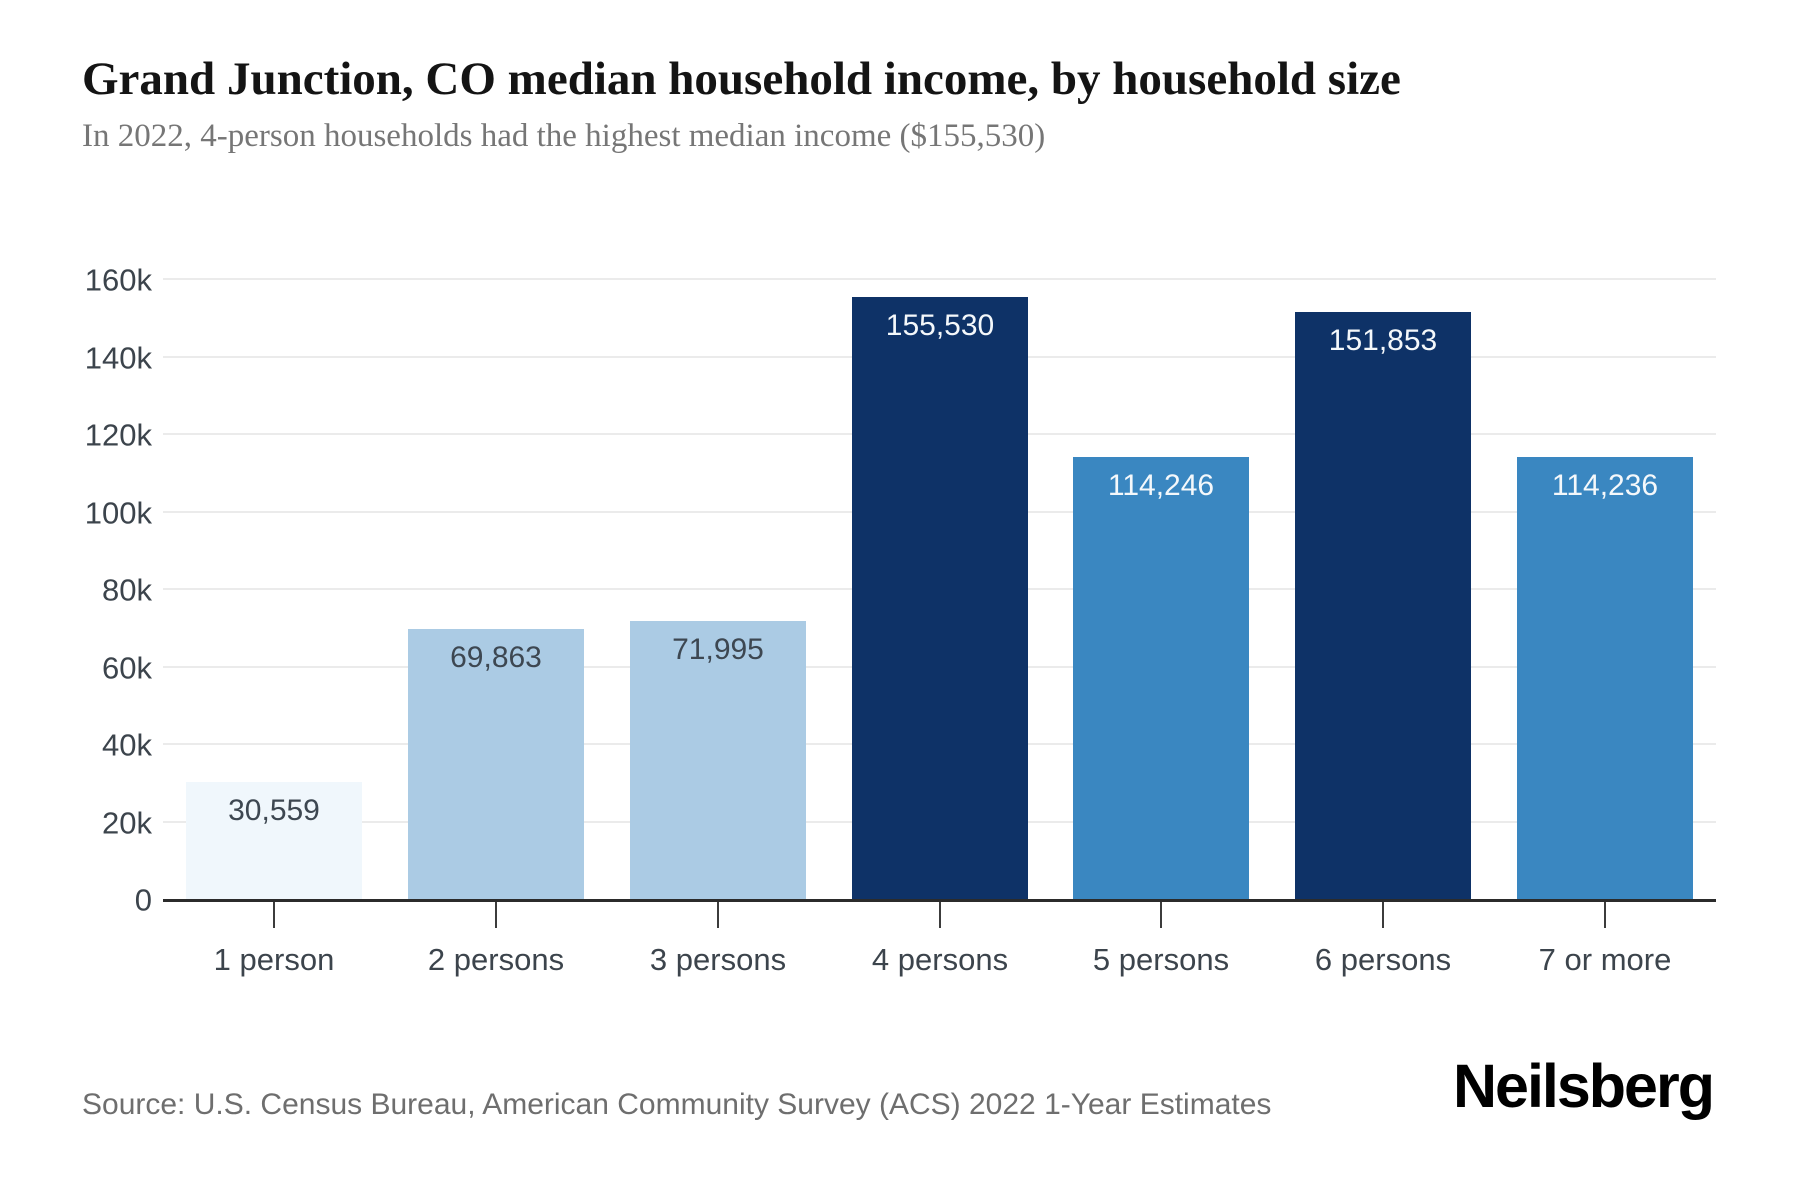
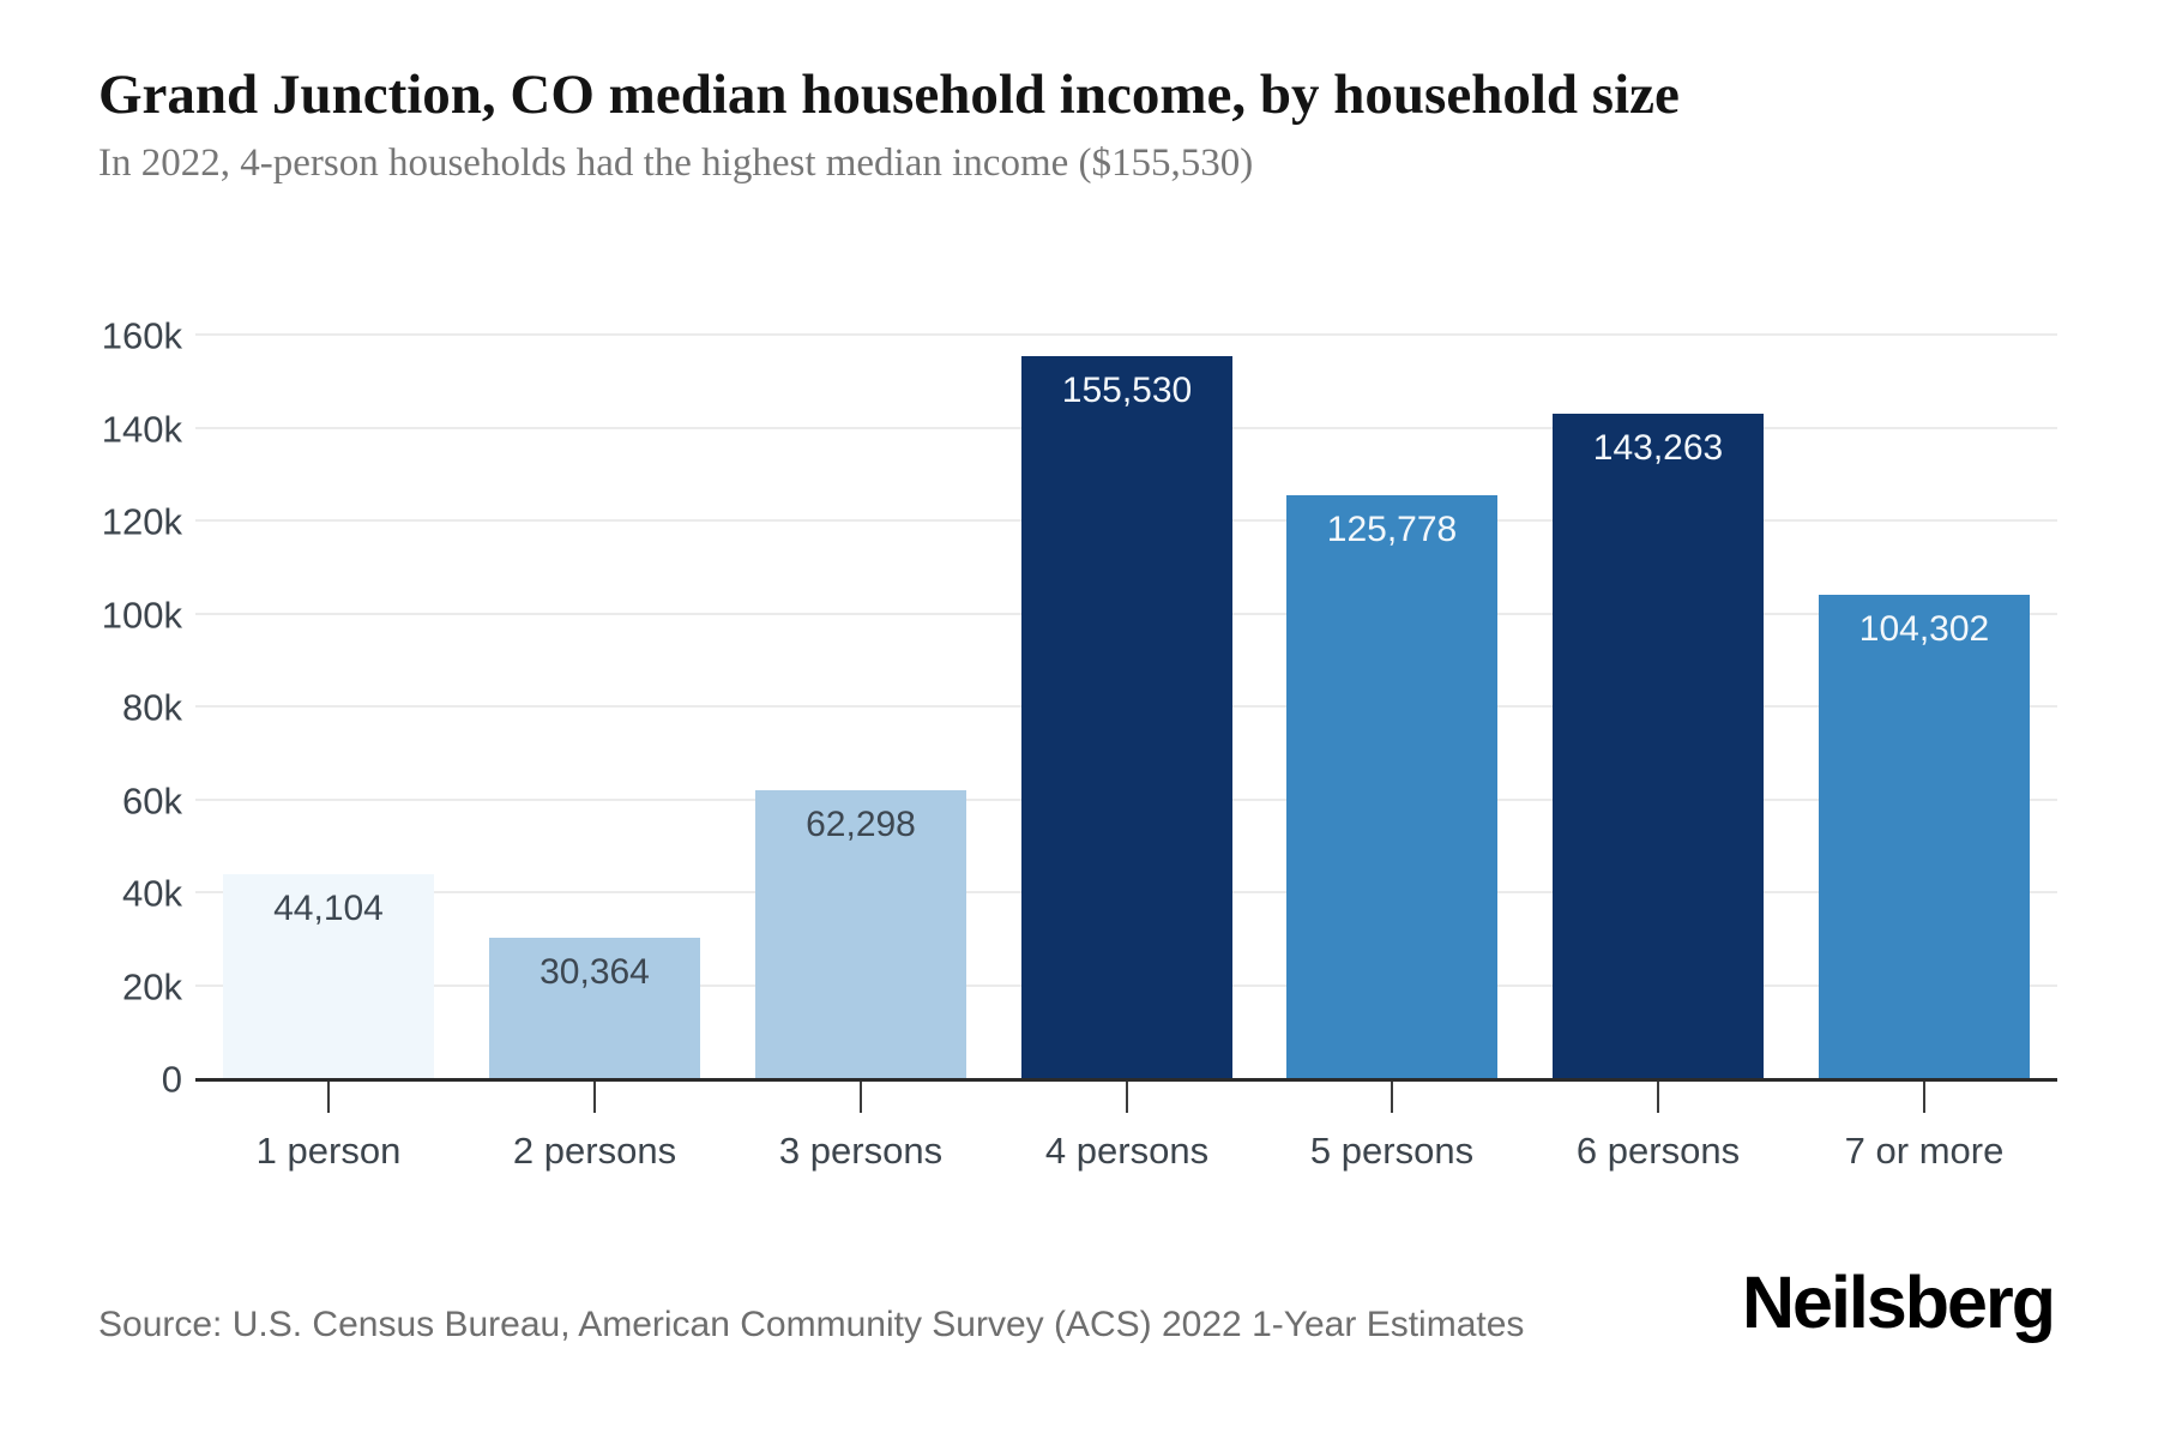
1 person: 30,559 -> 44,104
2 persons: 69,863 -> 30,364
3 persons: 71,995 -> 62,298
5 persons: 114,246 -> 125,778
6 persons: 151,853 -> 143,263
7 or more: 114,236 -> 104,302
